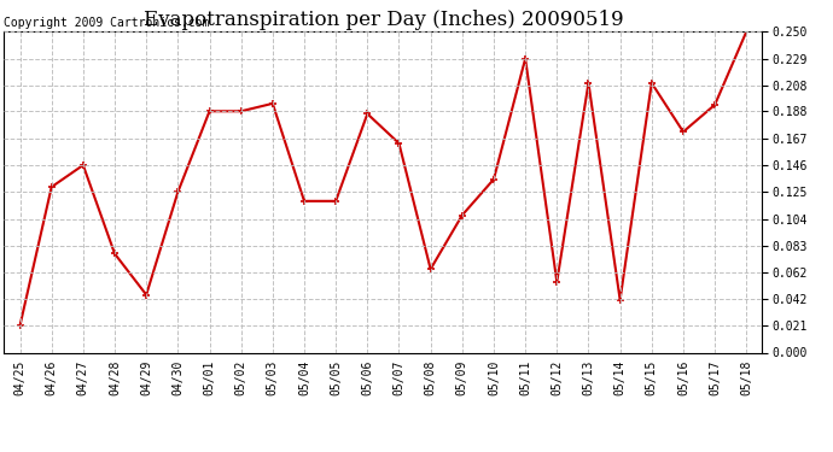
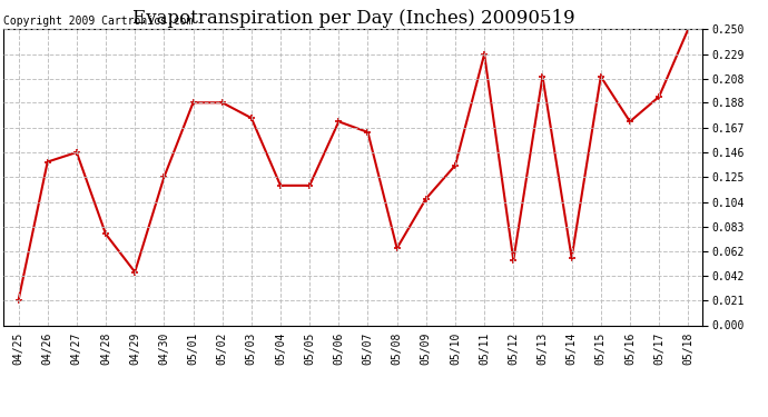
04/26: 0.129 -> 0.138
05/03: 0.194 -> 0.175
05/06: 0.186 -> 0.172
05/14: 0.041 -> 0.057
